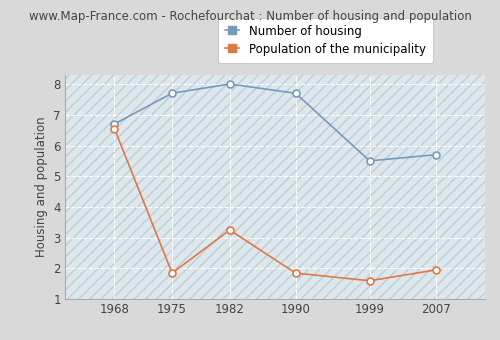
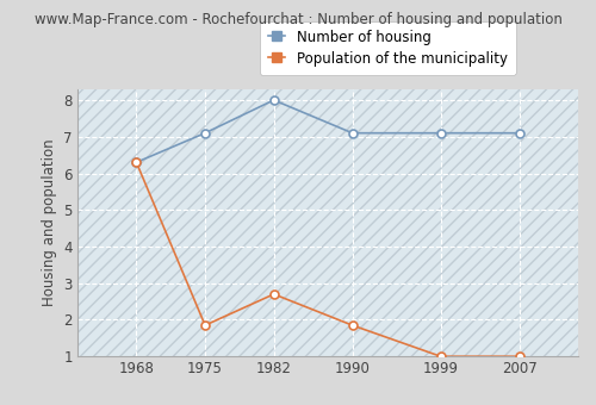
Number of housing/1968: 6.7 -> 6.3
Population of the municipality/1968: 6.55 -> 6.30
Number of housing/1975: 7.7 -> 7.1
Population of the municipality/1982: 3.25 -> 2.70
Number of housing/1990: 7.7 -> 7.1
Number of housing/1999: 5.5 -> 7.1
Population of the municipality/1999: 1.60 -> 1.00
Number of housing/2007: 5.7 -> 7.1
Population of the municipality/2007: 1.95 -> 1.00
